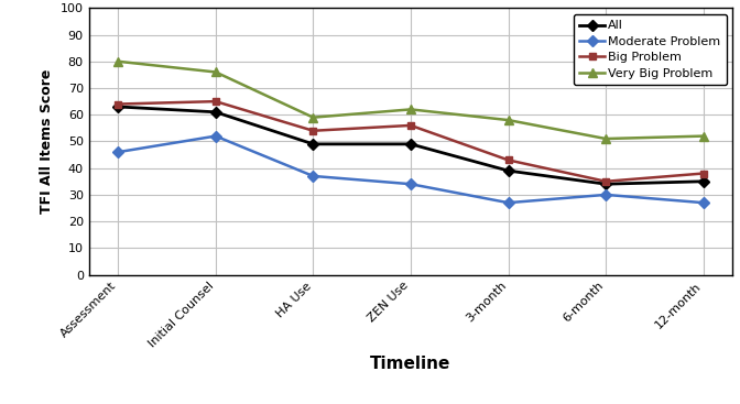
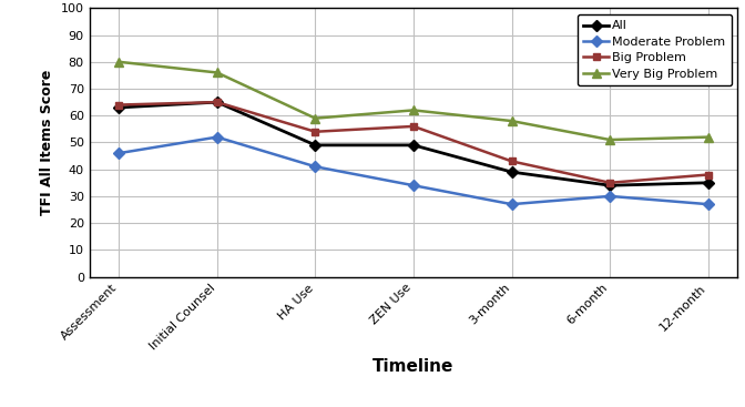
All/Initial Counsel: 61 -> 65
Moderate Problem/HA Use: 37 -> 41
